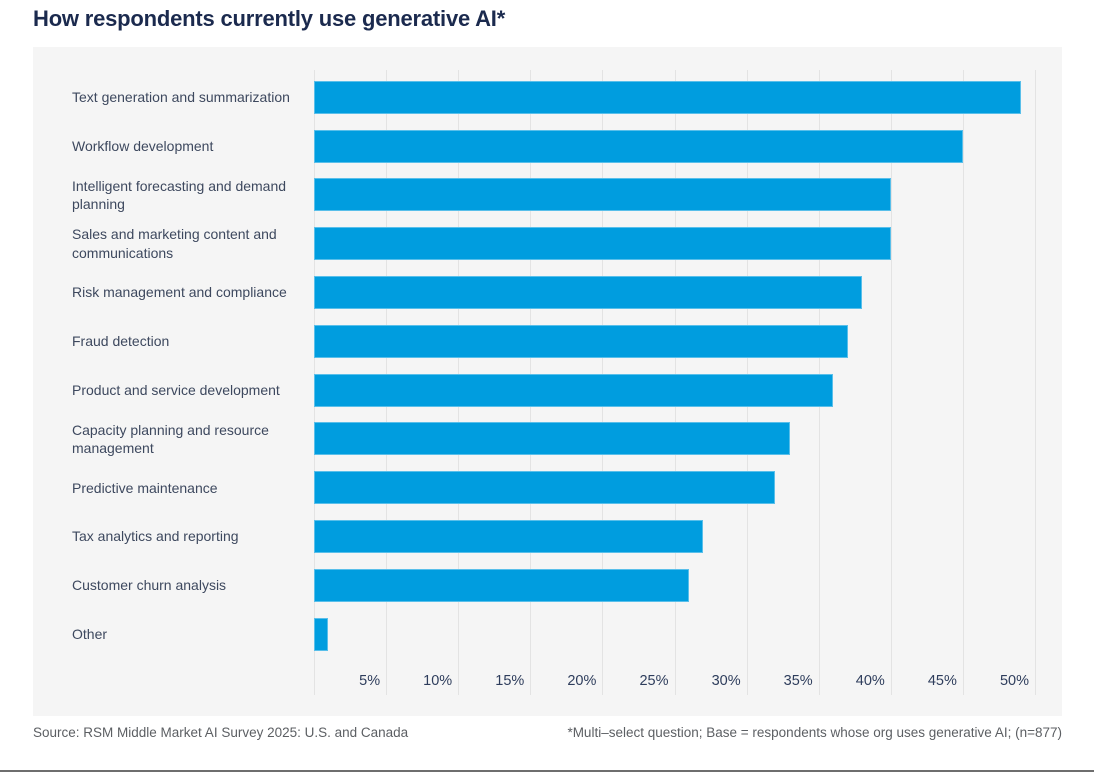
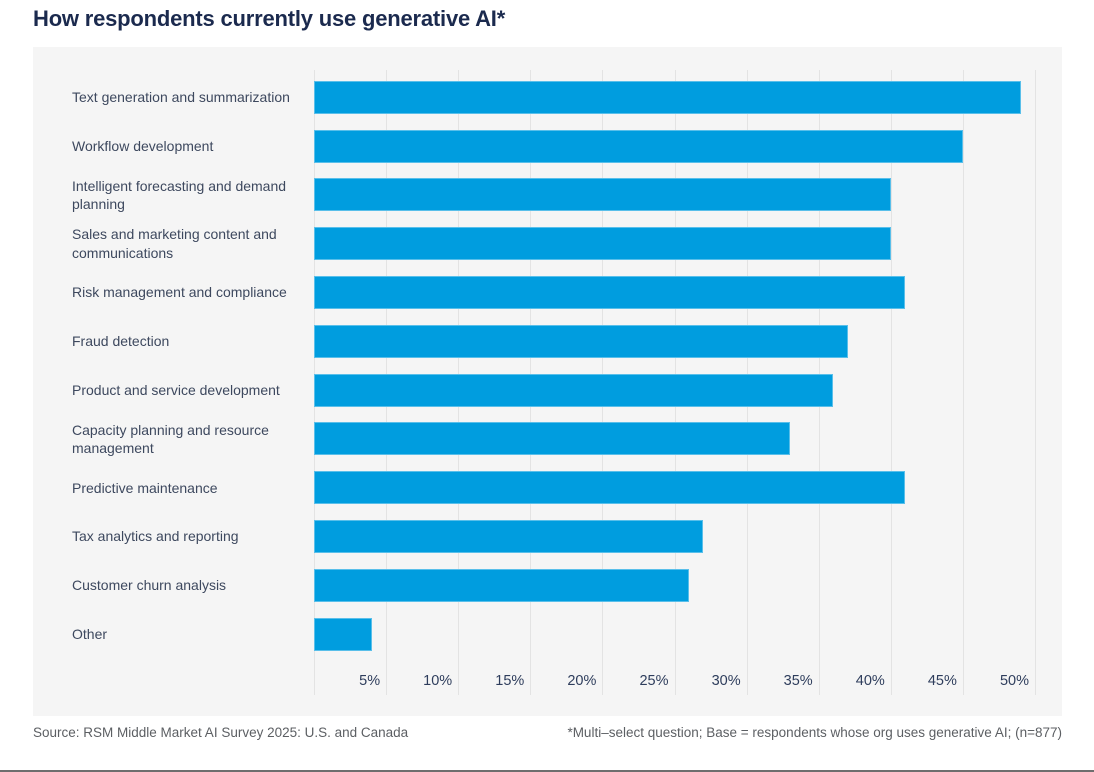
Risk management and compliance: 38% -> 41%
Predictive maintenance: 32% -> 41%
Other: 1% -> 4%
